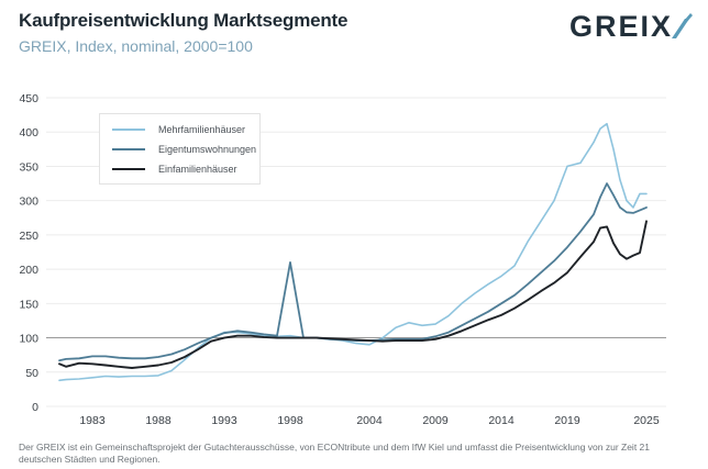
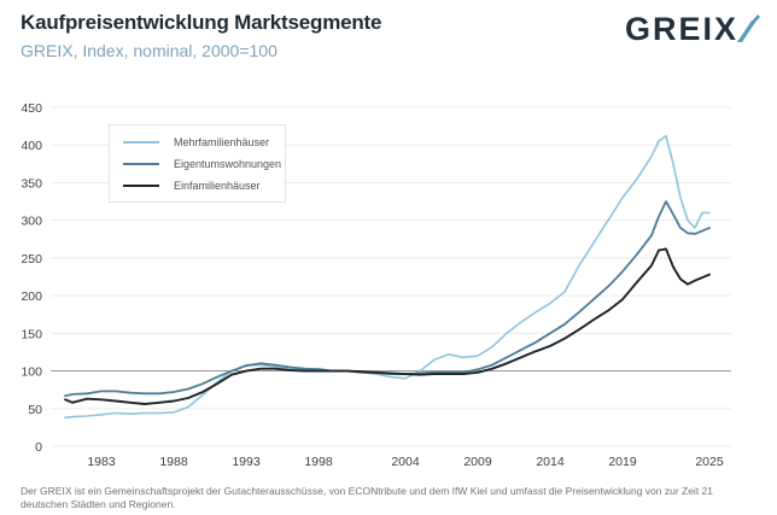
Eigentumswohnungen/1998: 210 -> 100
Mehrfamilienhäuser/2019: 350 -> 330
Einfamilienhäuser/2025: 270 -> 230
